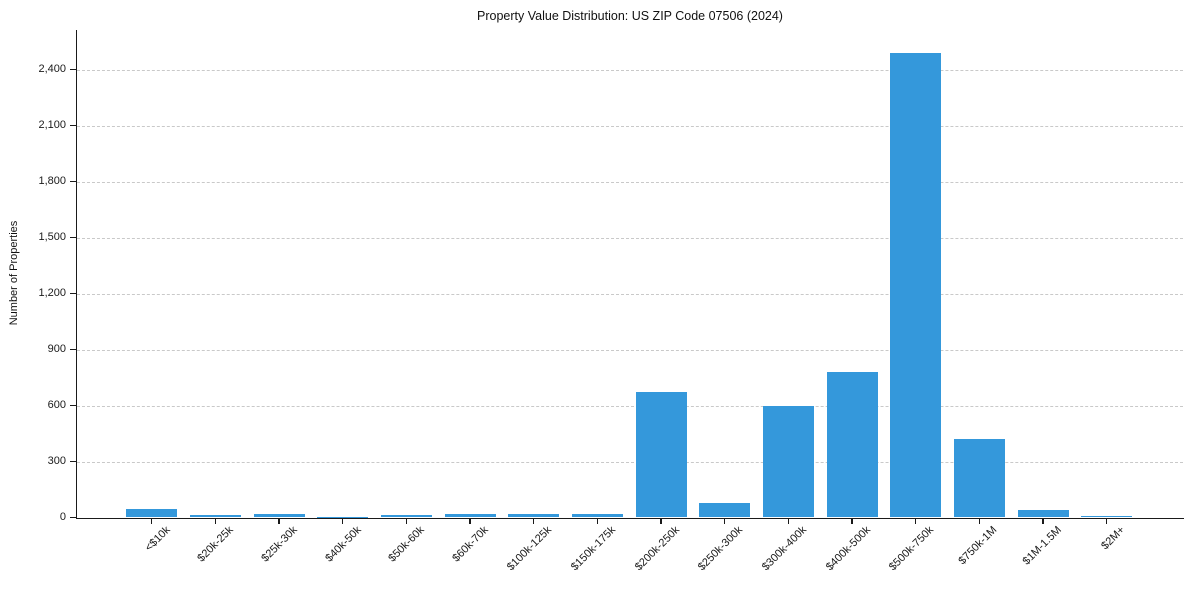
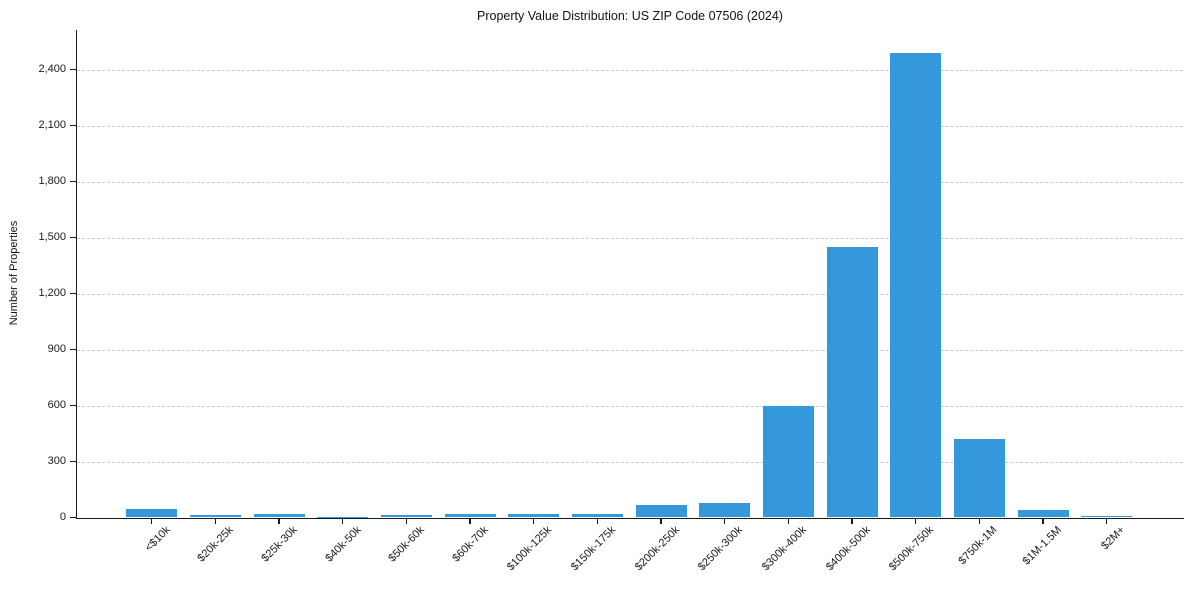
$200k-250k: 670 -> 60
$400k-500k: 780 -> 1450
